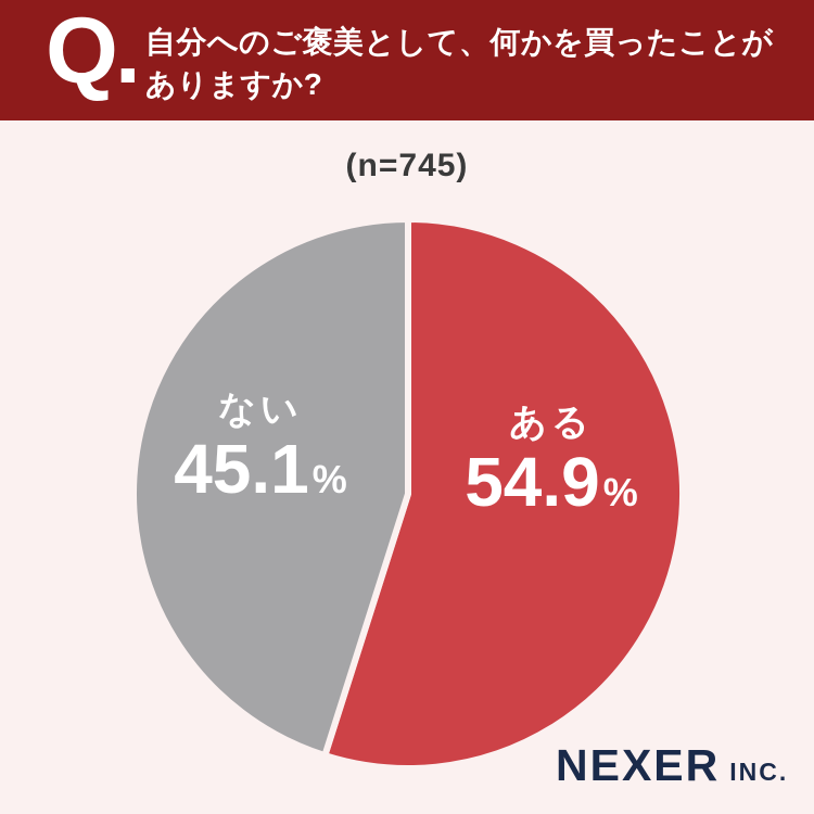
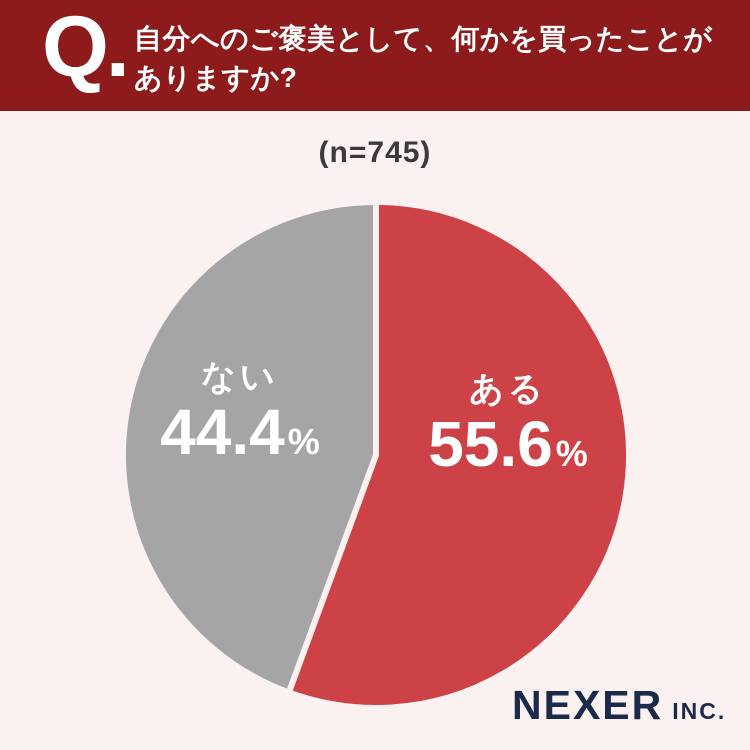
ある: 54.9 -> 55.6
ない: 45.1 -> 44.4
